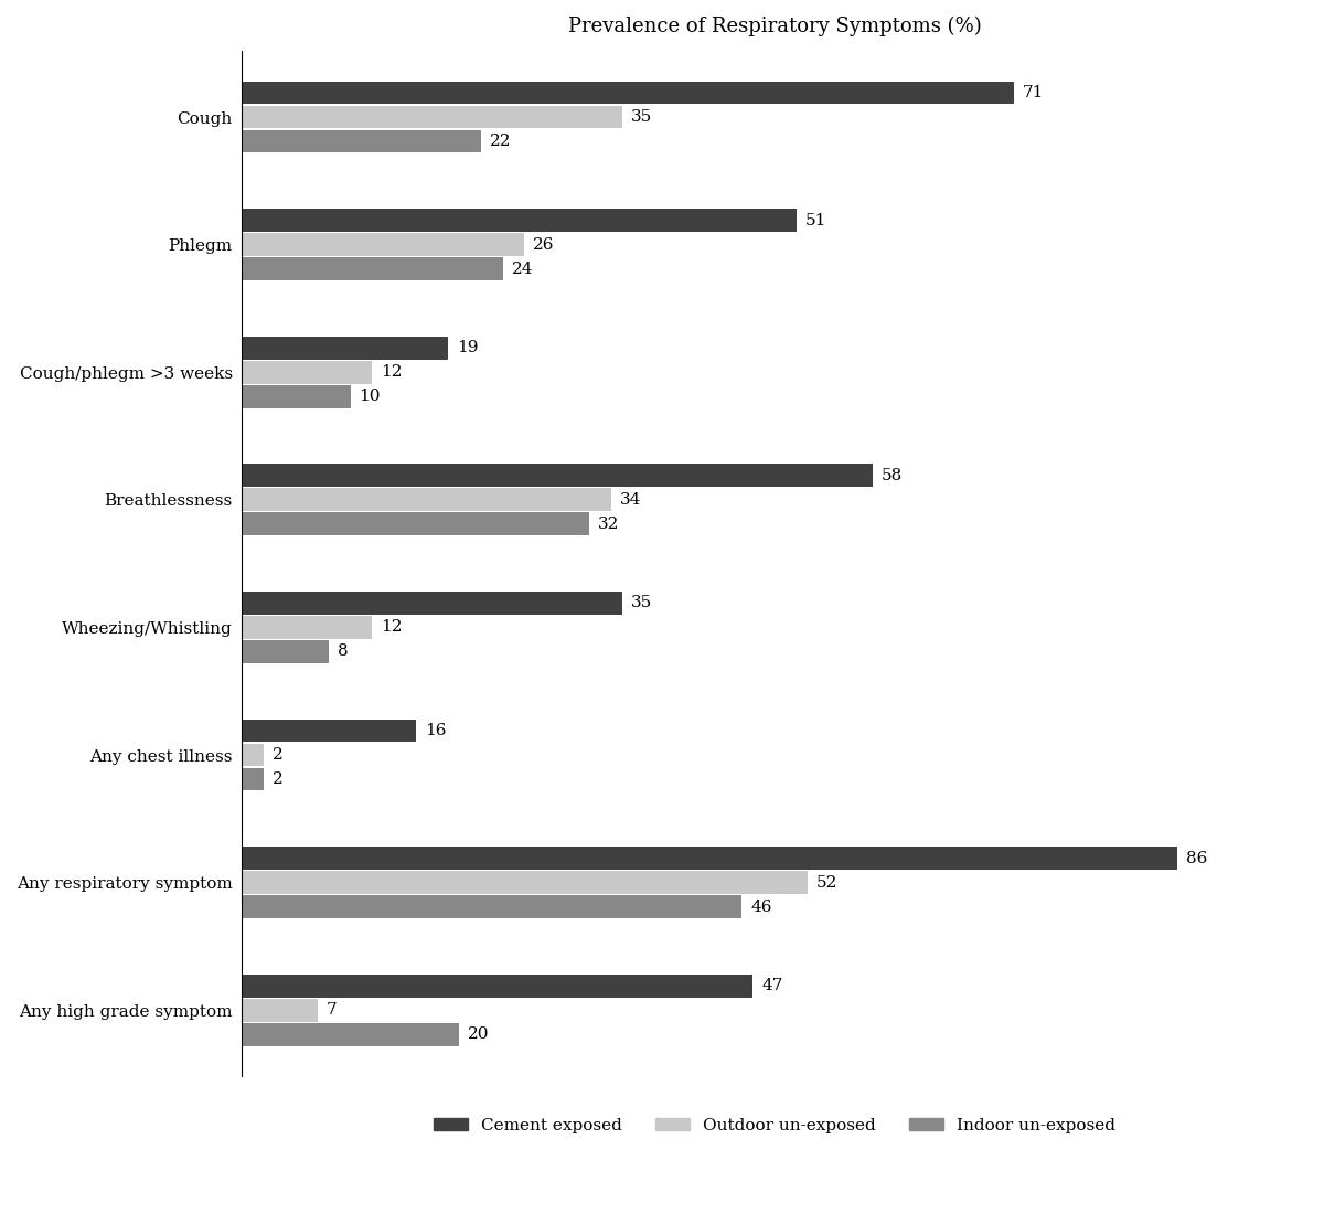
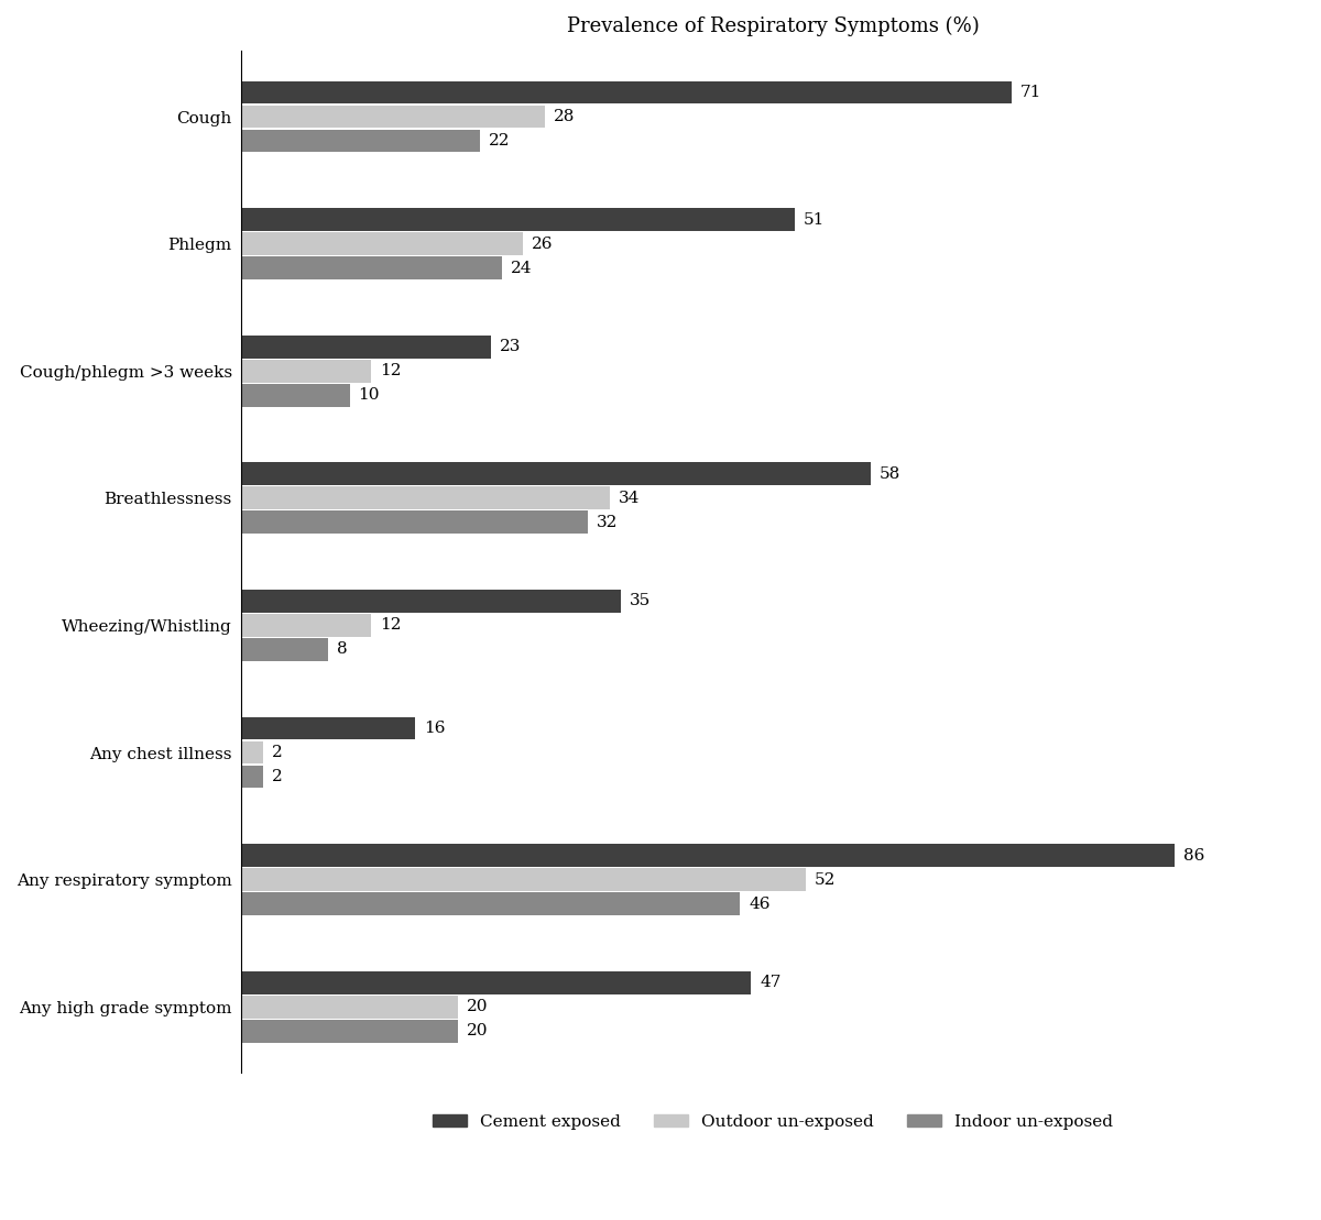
Outdoor un-exposed/Cough: 35 -> 28
Cement exposed/Cough/phlegm >3 weeks: 19 -> 23
Outdoor un-exposed/Any high grade symptom: 7 -> 20
